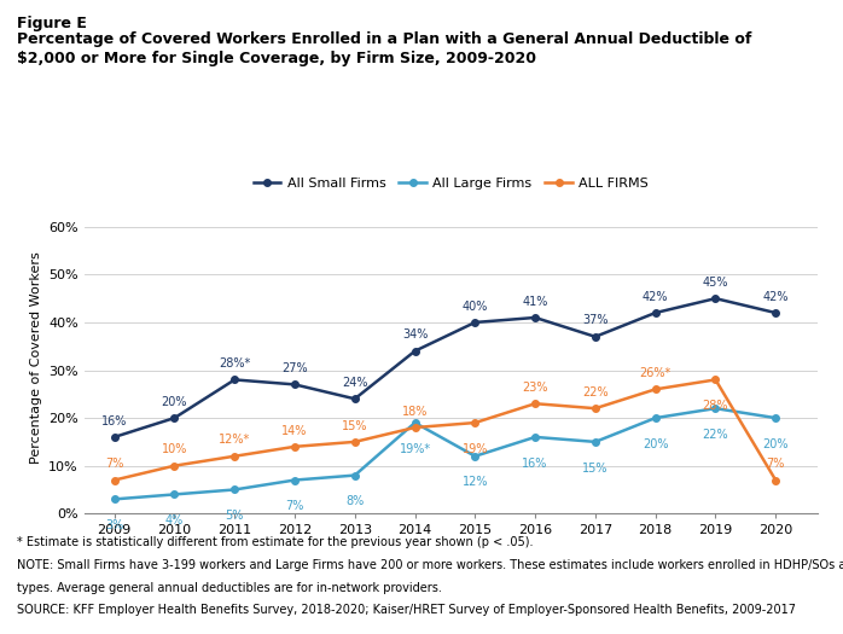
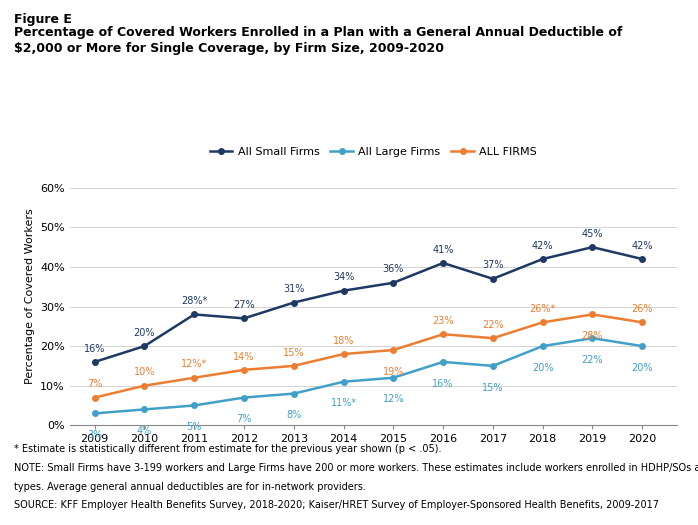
All Small Firms/2013: 24% -> 31%
All Large Firms/2014: 19%* -> 11%*
All Small Firms/2015: 40% -> 36%
ALL FIRMS/2020: 7% -> 26%
